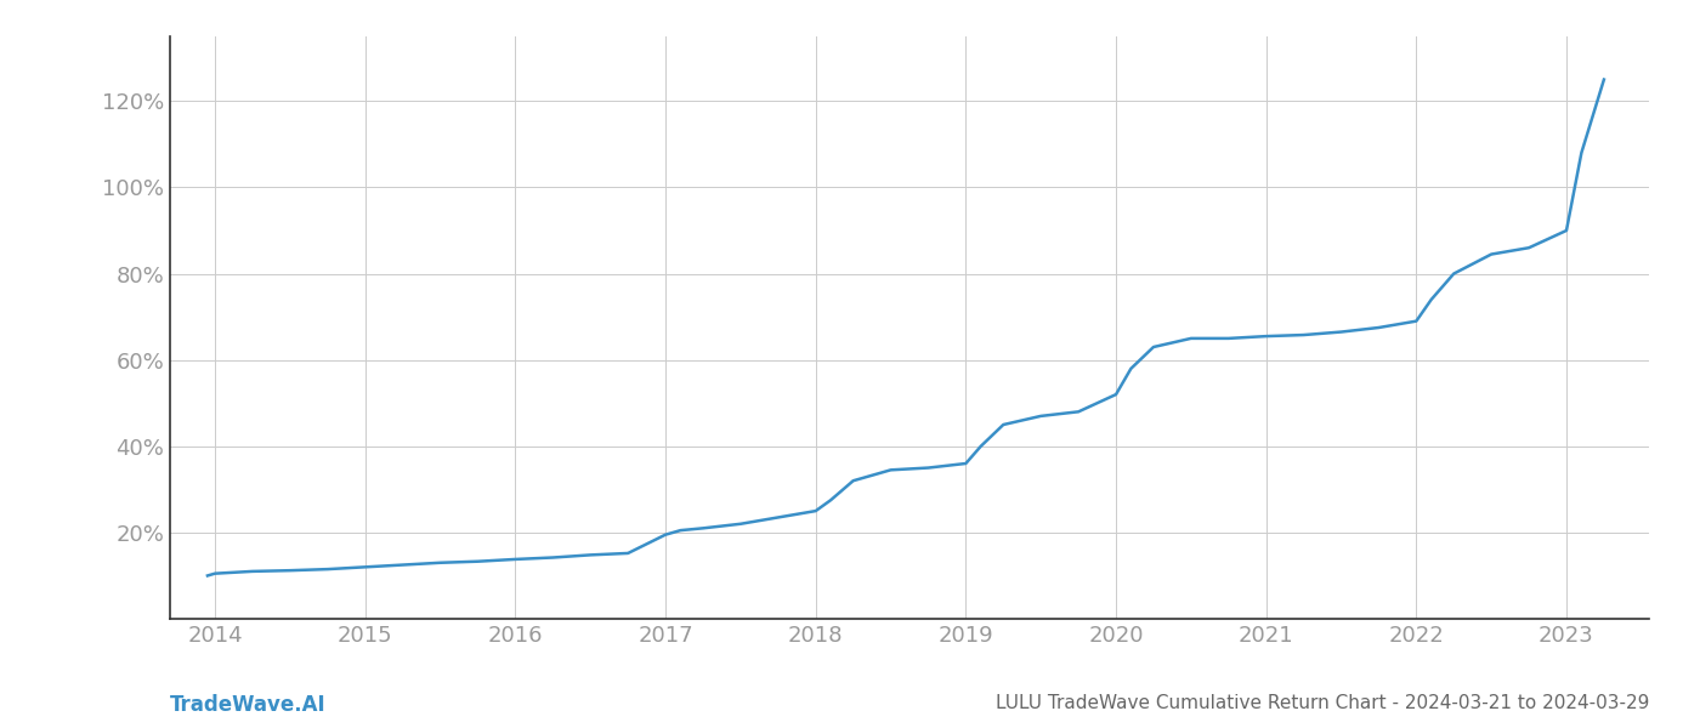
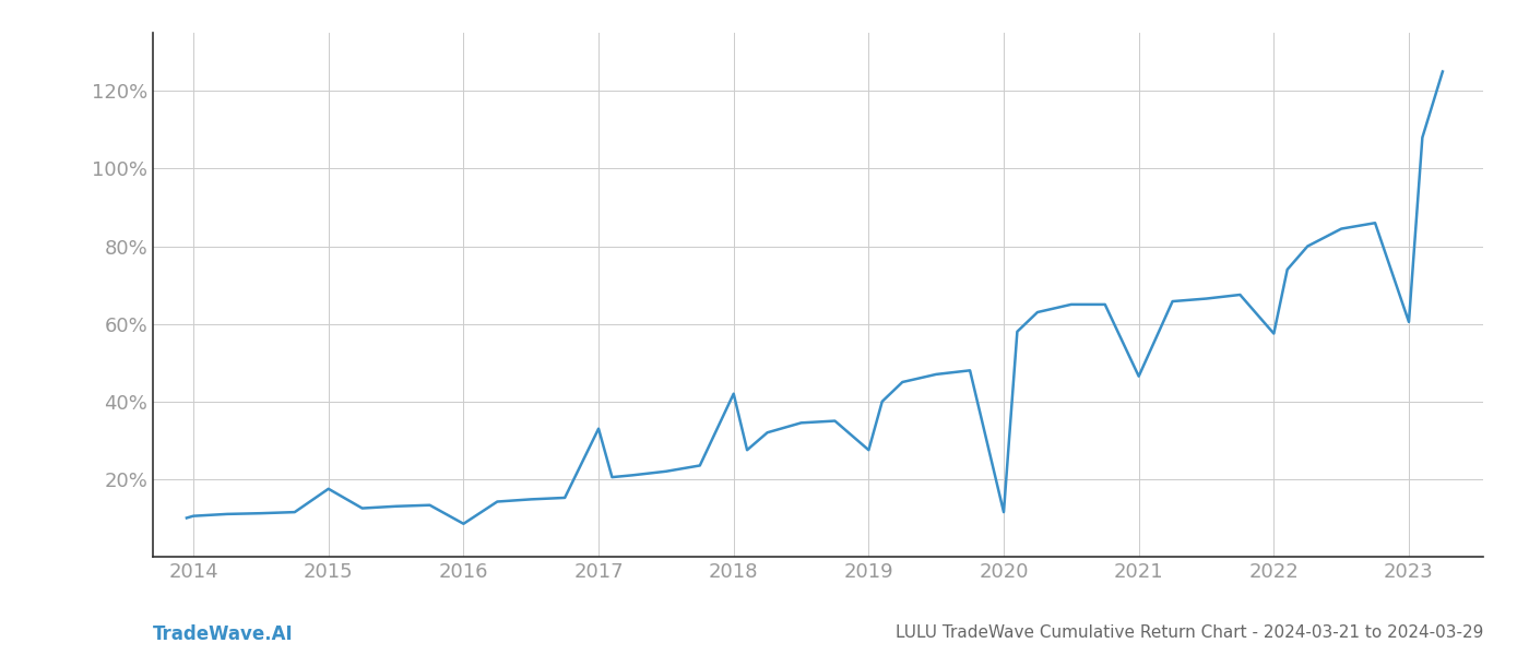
2015: 12.0% -> 17.5%
2016: 13.8% -> 8.5%
2017: 19.5% -> 33.0%
2018: 25.0% -> 42.0%
2019: 36.0% -> 27.5%
2020: 52.0% -> 11.5%
2021: 65.5% -> 46.5%
2022: 69.0% -> 57.5%
2023: 90.0% -> 60.5%
